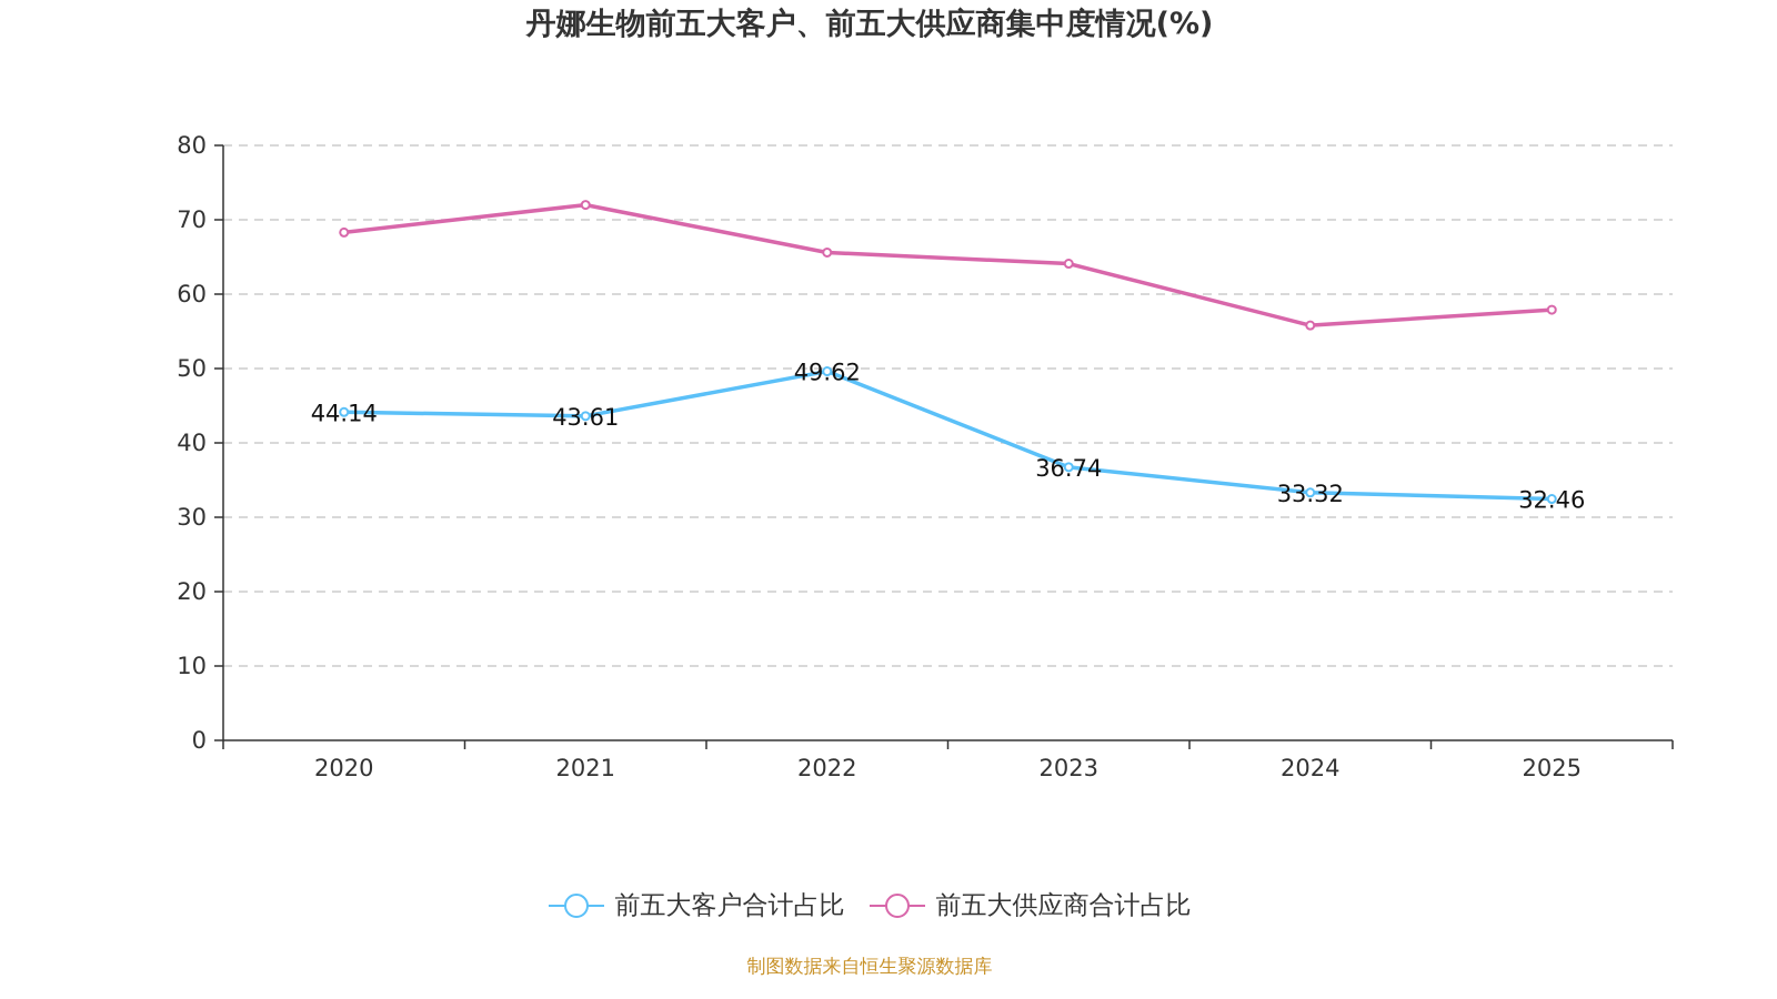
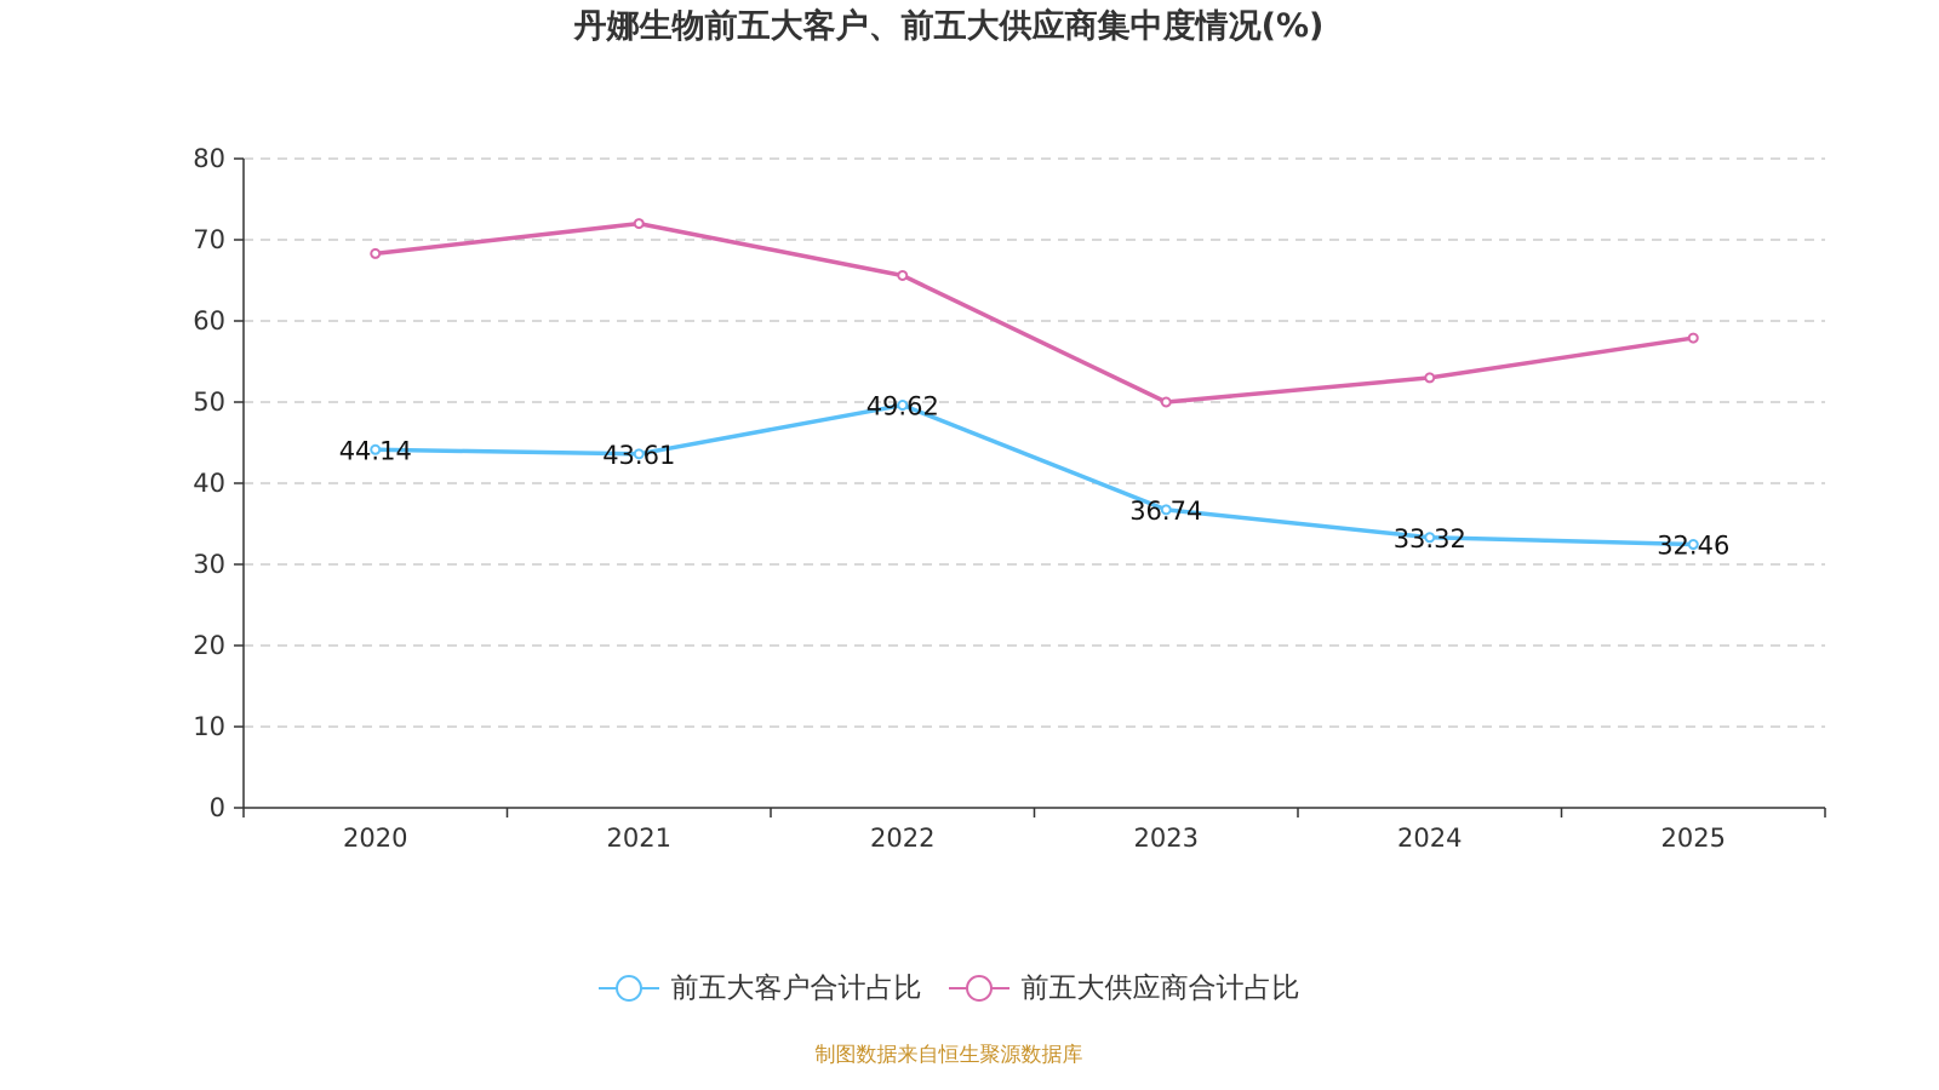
前五大供应商合计占比/2023: 64 -> 50
前五大供应商合计占比/2024: 56 -> 53
